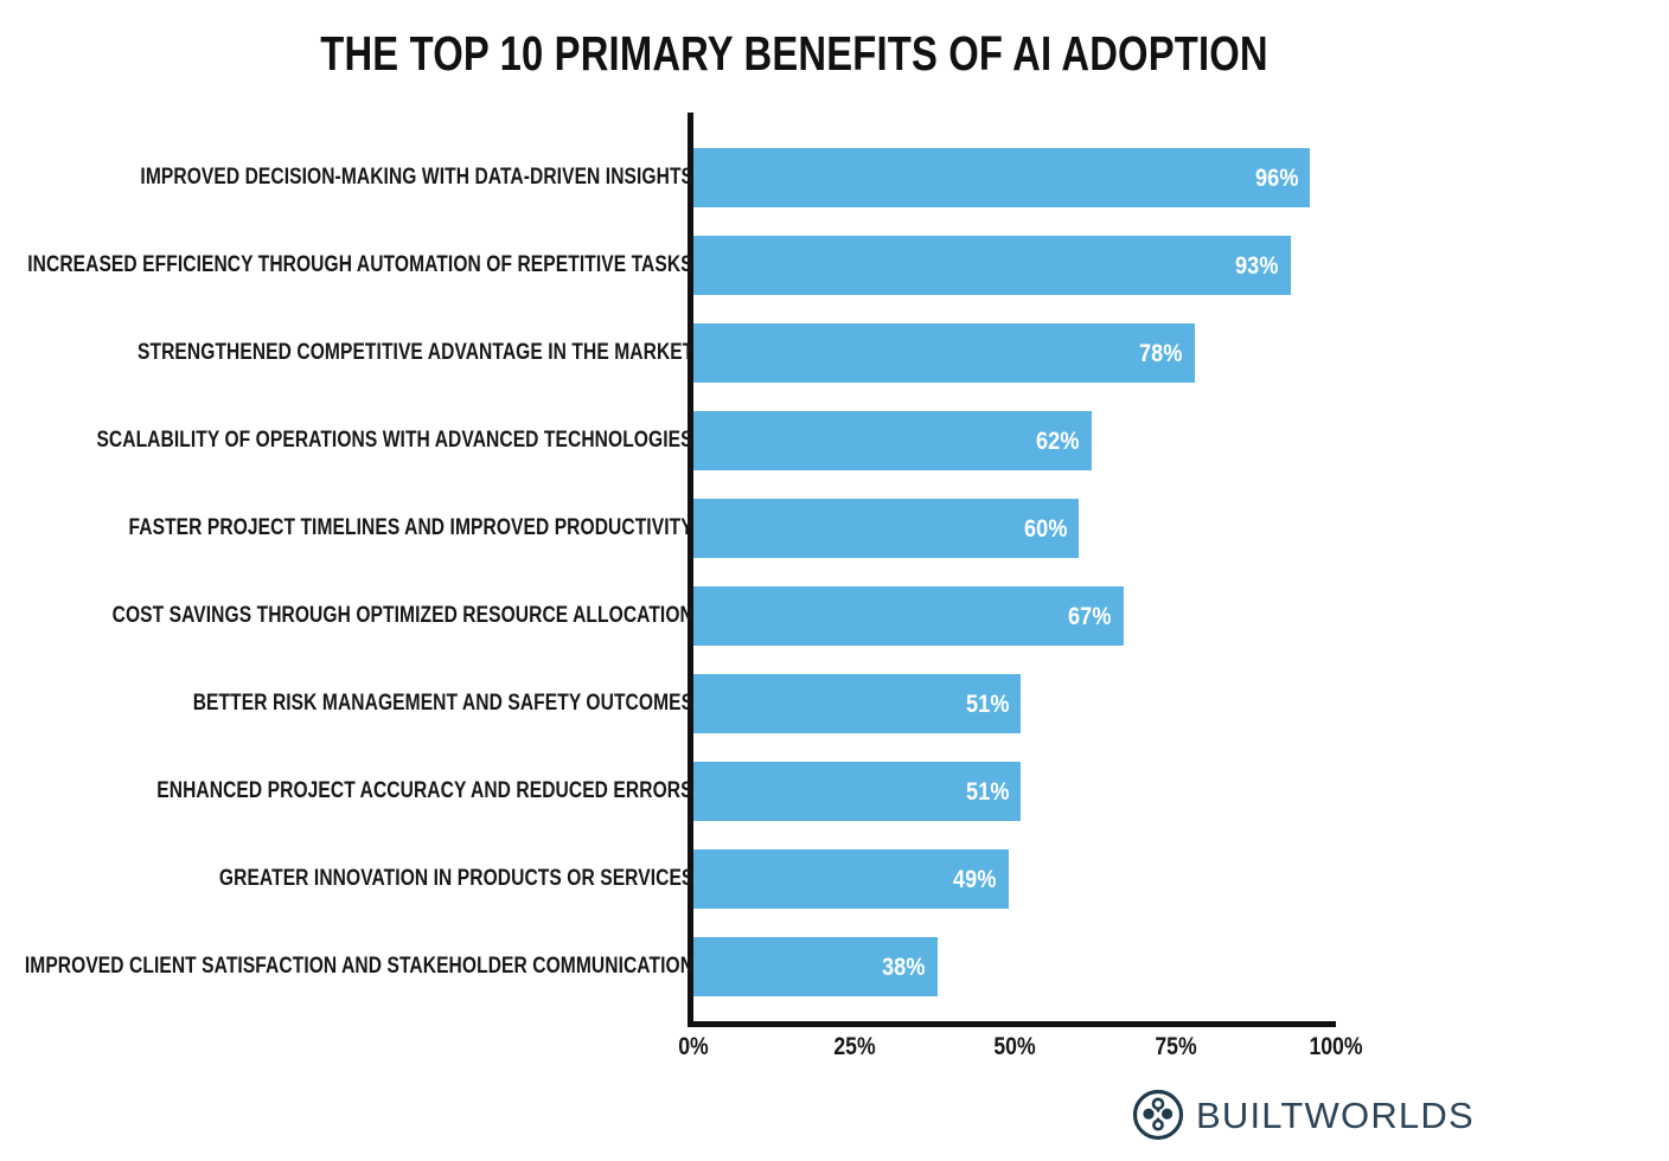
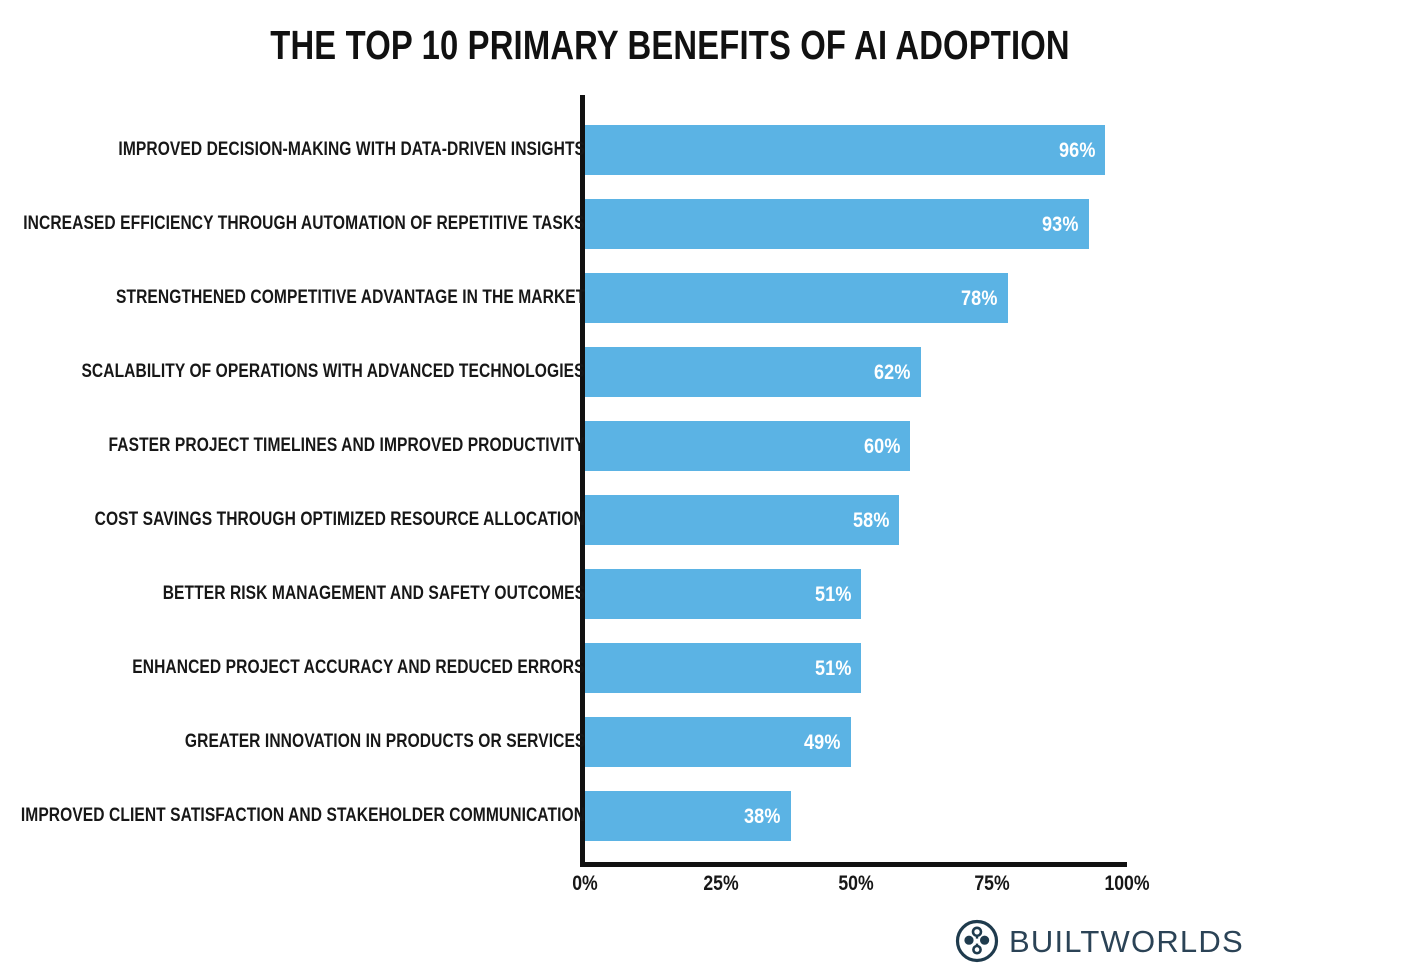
COST SAVINGS THROUGH OPTIMIZED RESOURCE ALLOCATION: 67% -> 58%
